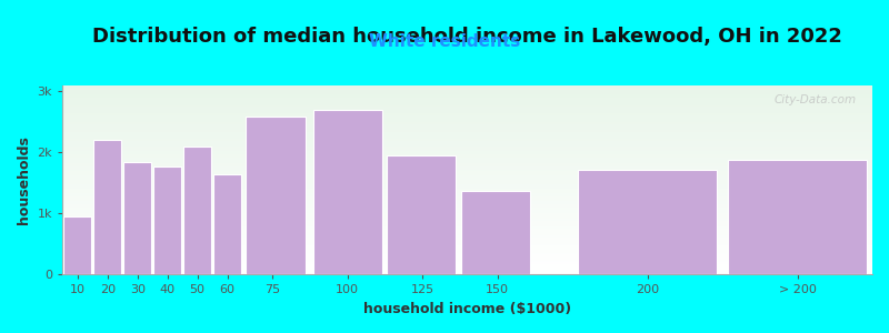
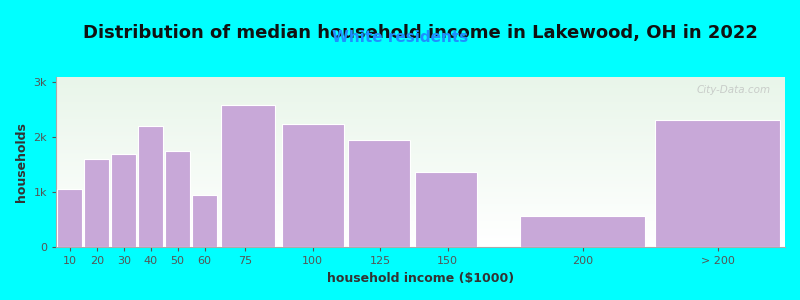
10: 0.95k -> 1.06k
20: 2.20k -> 1.60k
30: 1.85k -> 1.70k
40: 1.78k -> 2.20k
50: 2.10k -> 1.76k
60: 1.65k -> 0.96k
100: 2.70k -> 2.24k
200: 1.72k -> 0.58k
> 200: 1.88k -> 2.32k
